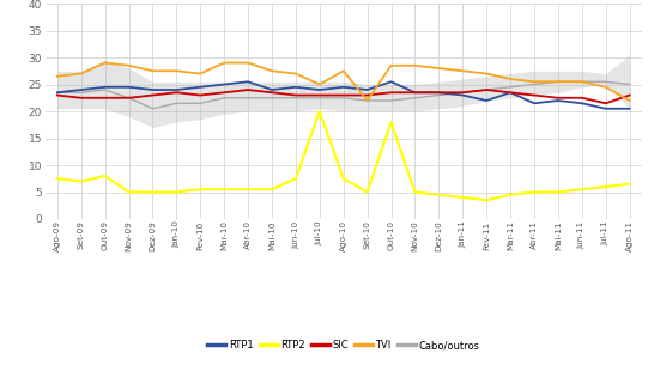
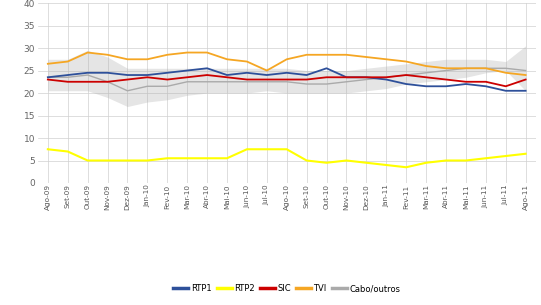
RTP2/Out-09: 8.0 -> 5.0
TVI/Fev-10: 27.0 -> 28.5
RTP2/Jul-10: 20.0 -> 7.5
TVI/Set-10: 22.0 -> 28.5
RTP2/Out-10: 18.0 -> 4.5
RTP1/Mar-11: 23.5 -> 21.5
TVI/Ago-11: 22.0 -> 24.0
